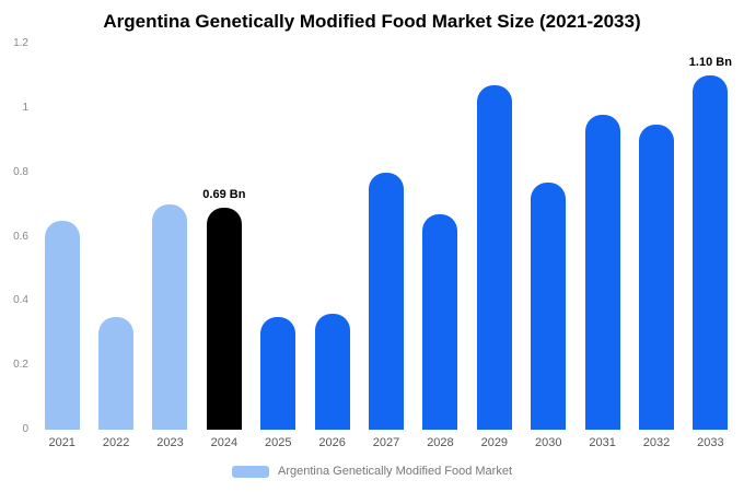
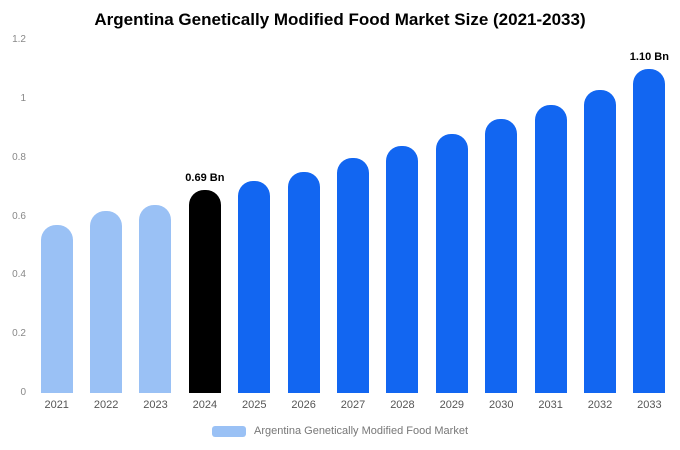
2021: 0.65 -> 0.57
2022: 0.35 -> 0.62
2023: 0.70 -> 0.64
2025: 0.35 -> 0.72
2026: 0.36 -> 0.75
2028: 0.67 -> 0.84
2029: 1.07 -> 0.88
2030: 0.77 -> 0.93
2032: 0.95 -> 1.03
